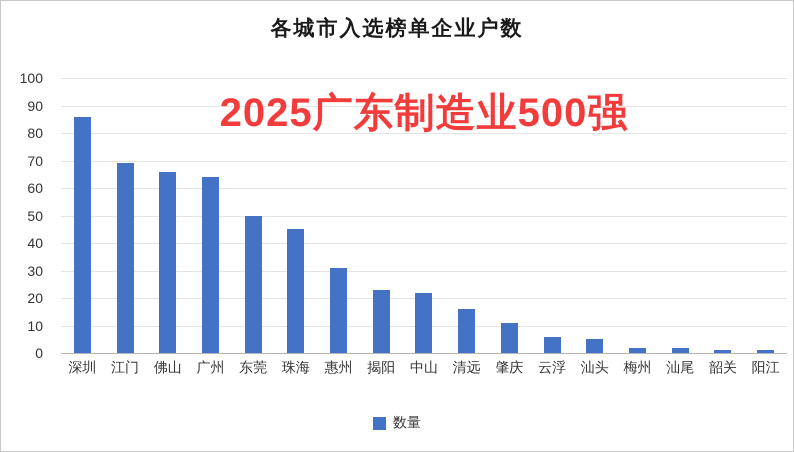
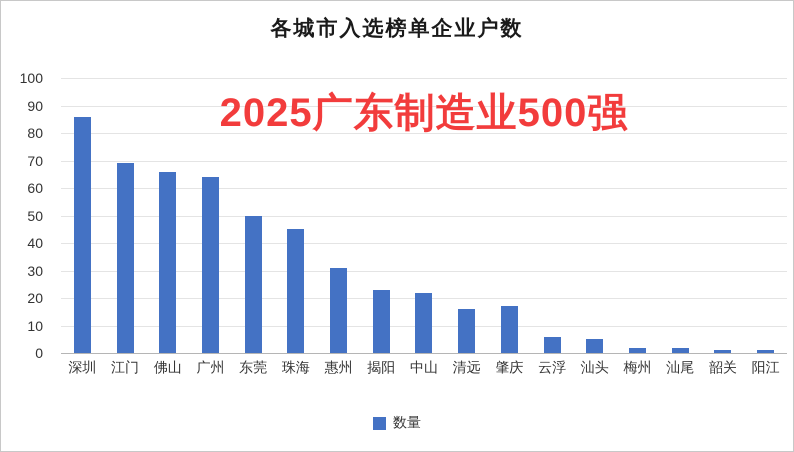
肇庆: 11 -> 17
